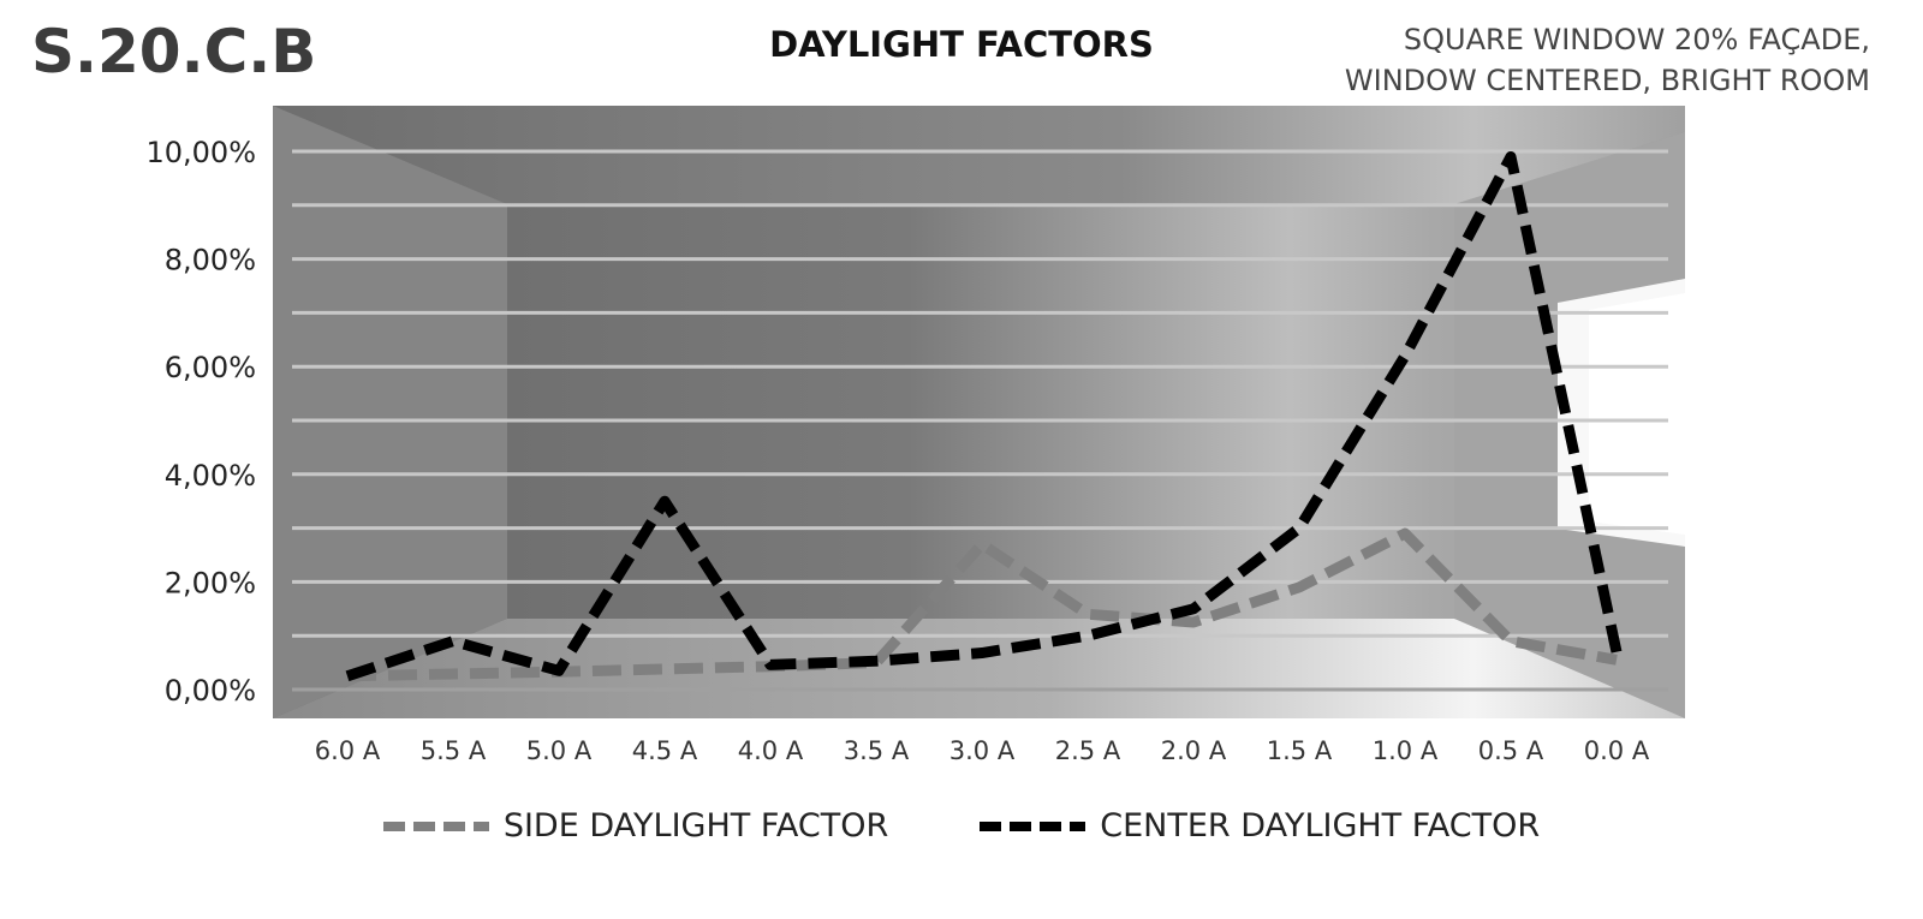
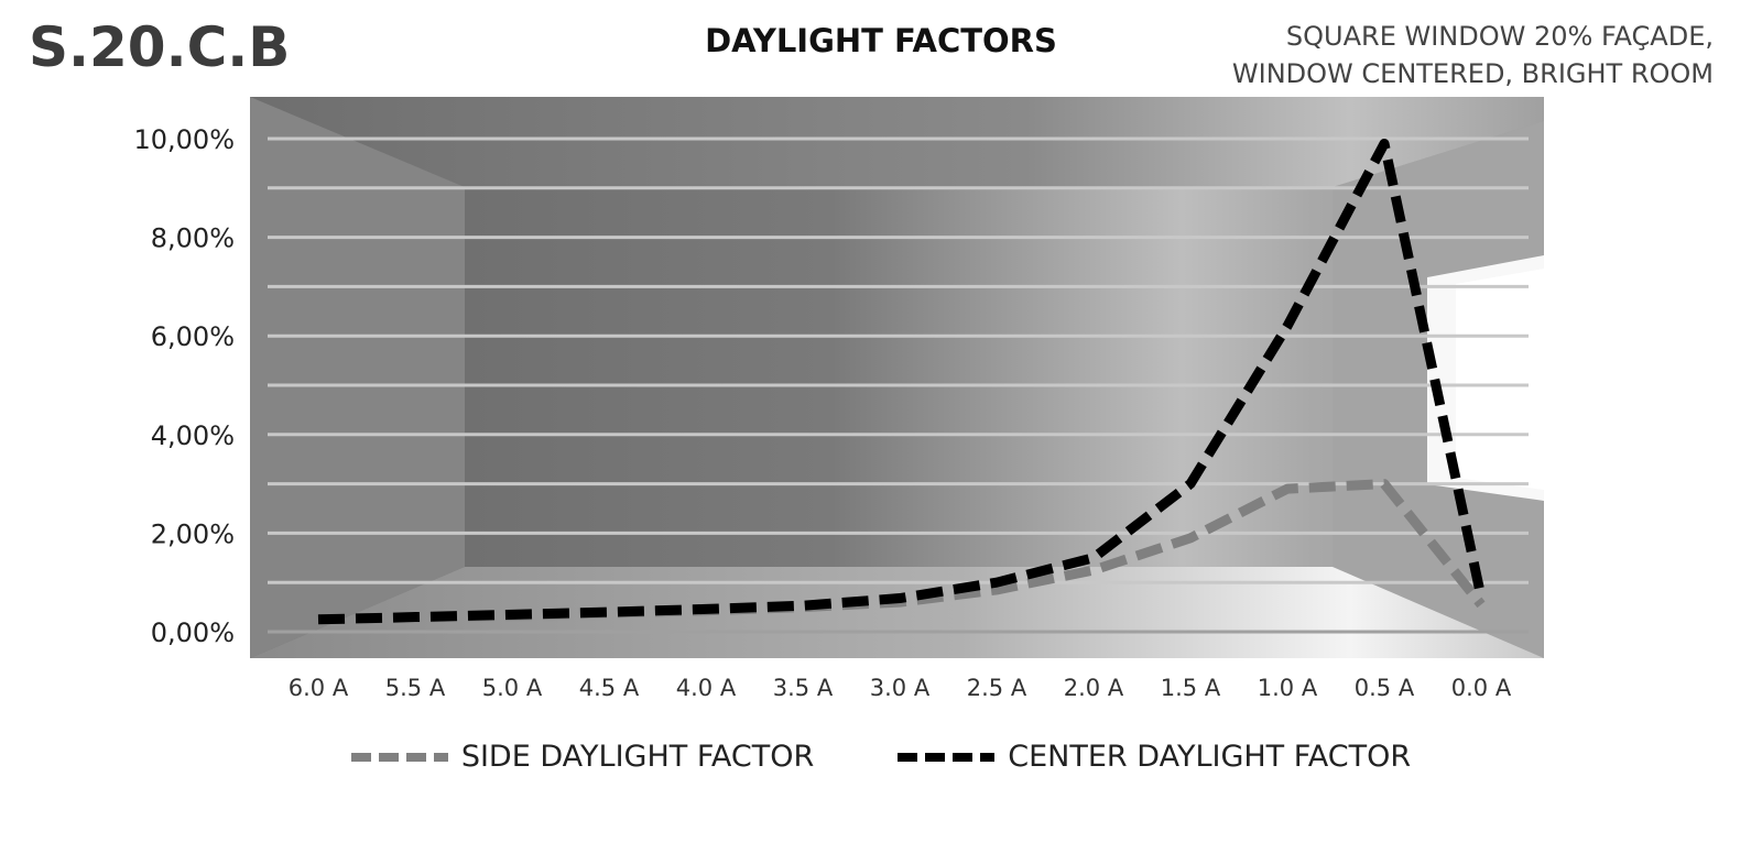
CENTER DAYLIGHT FACTOR/5.5 A: 0,9% -> 0,3%
CENTER DAYLIGHT FACTOR/4.5 A: 3,5% -> 0,4%
SIDE DAYLIGHT FACTOR/3.0 A: 2,7% -> 0,6%
SIDE DAYLIGHT FACTOR/2.5 A: 1,4% -> 0,8%
SIDE DAYLIGHT FACTOR/0.5 A: 0,9% -> 3,0%
